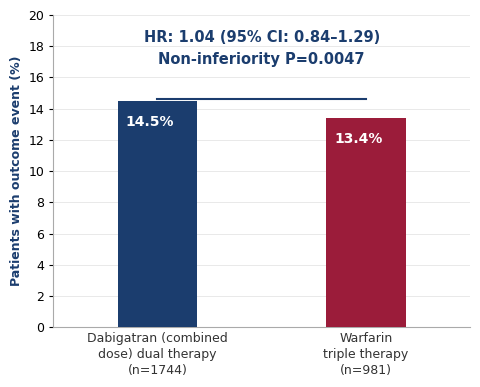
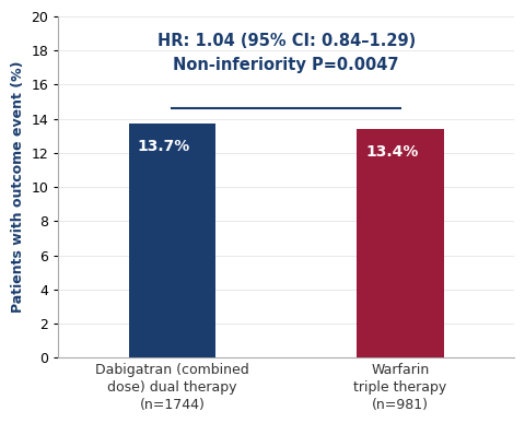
Dabigatran (combined dose) dual therapy (n=1744): 14.5% -> 13.7%
